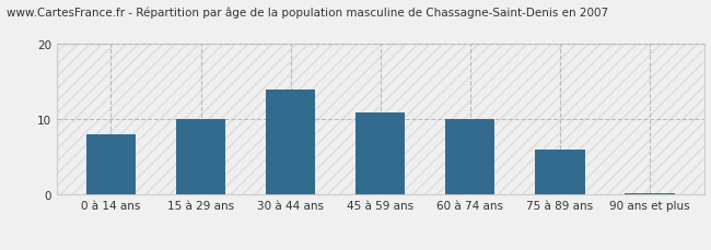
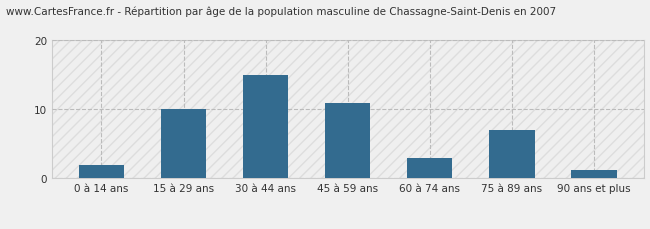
0 à 14 ans: 8.0 -> 2.0
30 à 44 ans: 14.0 -> 15.0
60 à 74 ans: 10.0 -> 3.0
75 à 89 ans: 6.0 -> 7.0
90 ans et plus: 0.2 -> 1.2
